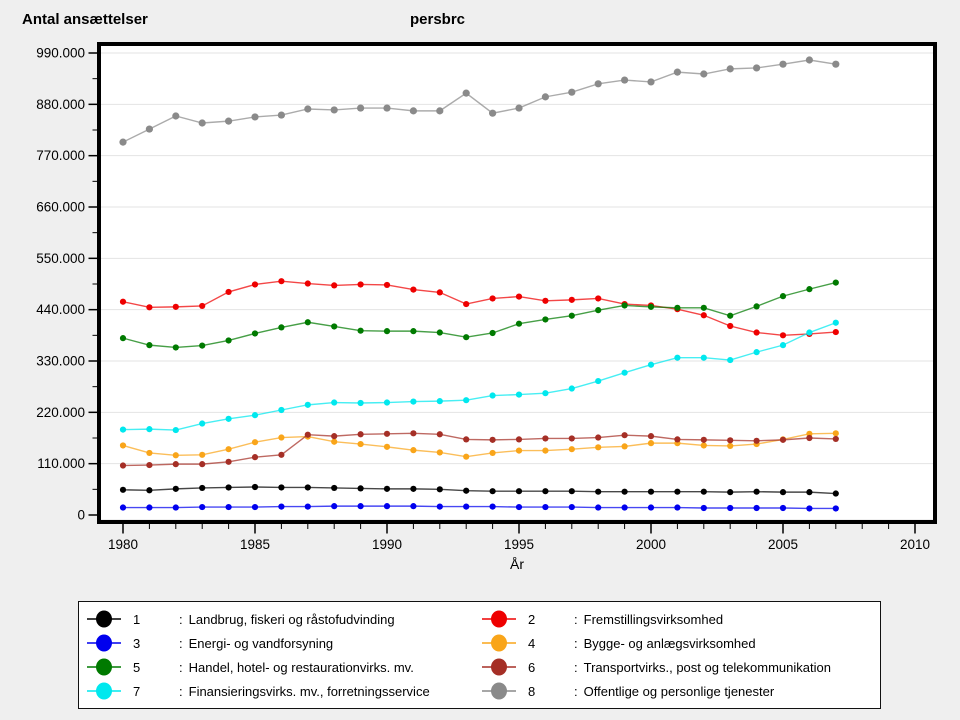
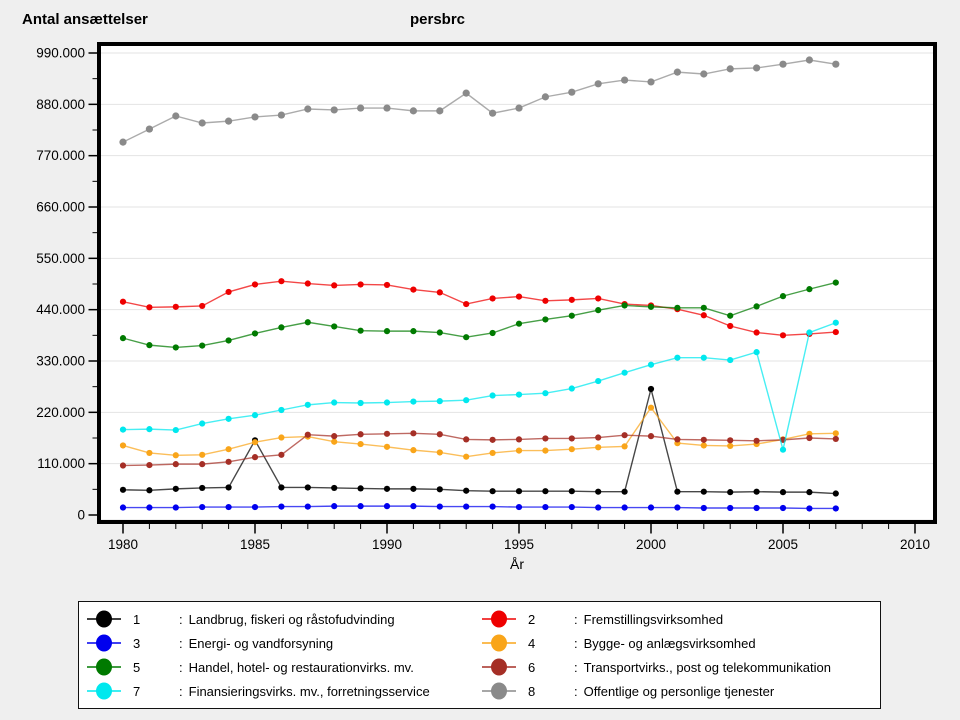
Landbrug, fiskeri og råstofudvinding/1985: 60000 -> 160000
Landbrug, fiskeri og råstofudvinding/2000: 50000 -> 270000
Bygge- og anlægsvirksomhed/2000: 150000 -> 230000
Finansieringsvirks. mv., forretningsservice/2005: 360000 -> 140000
